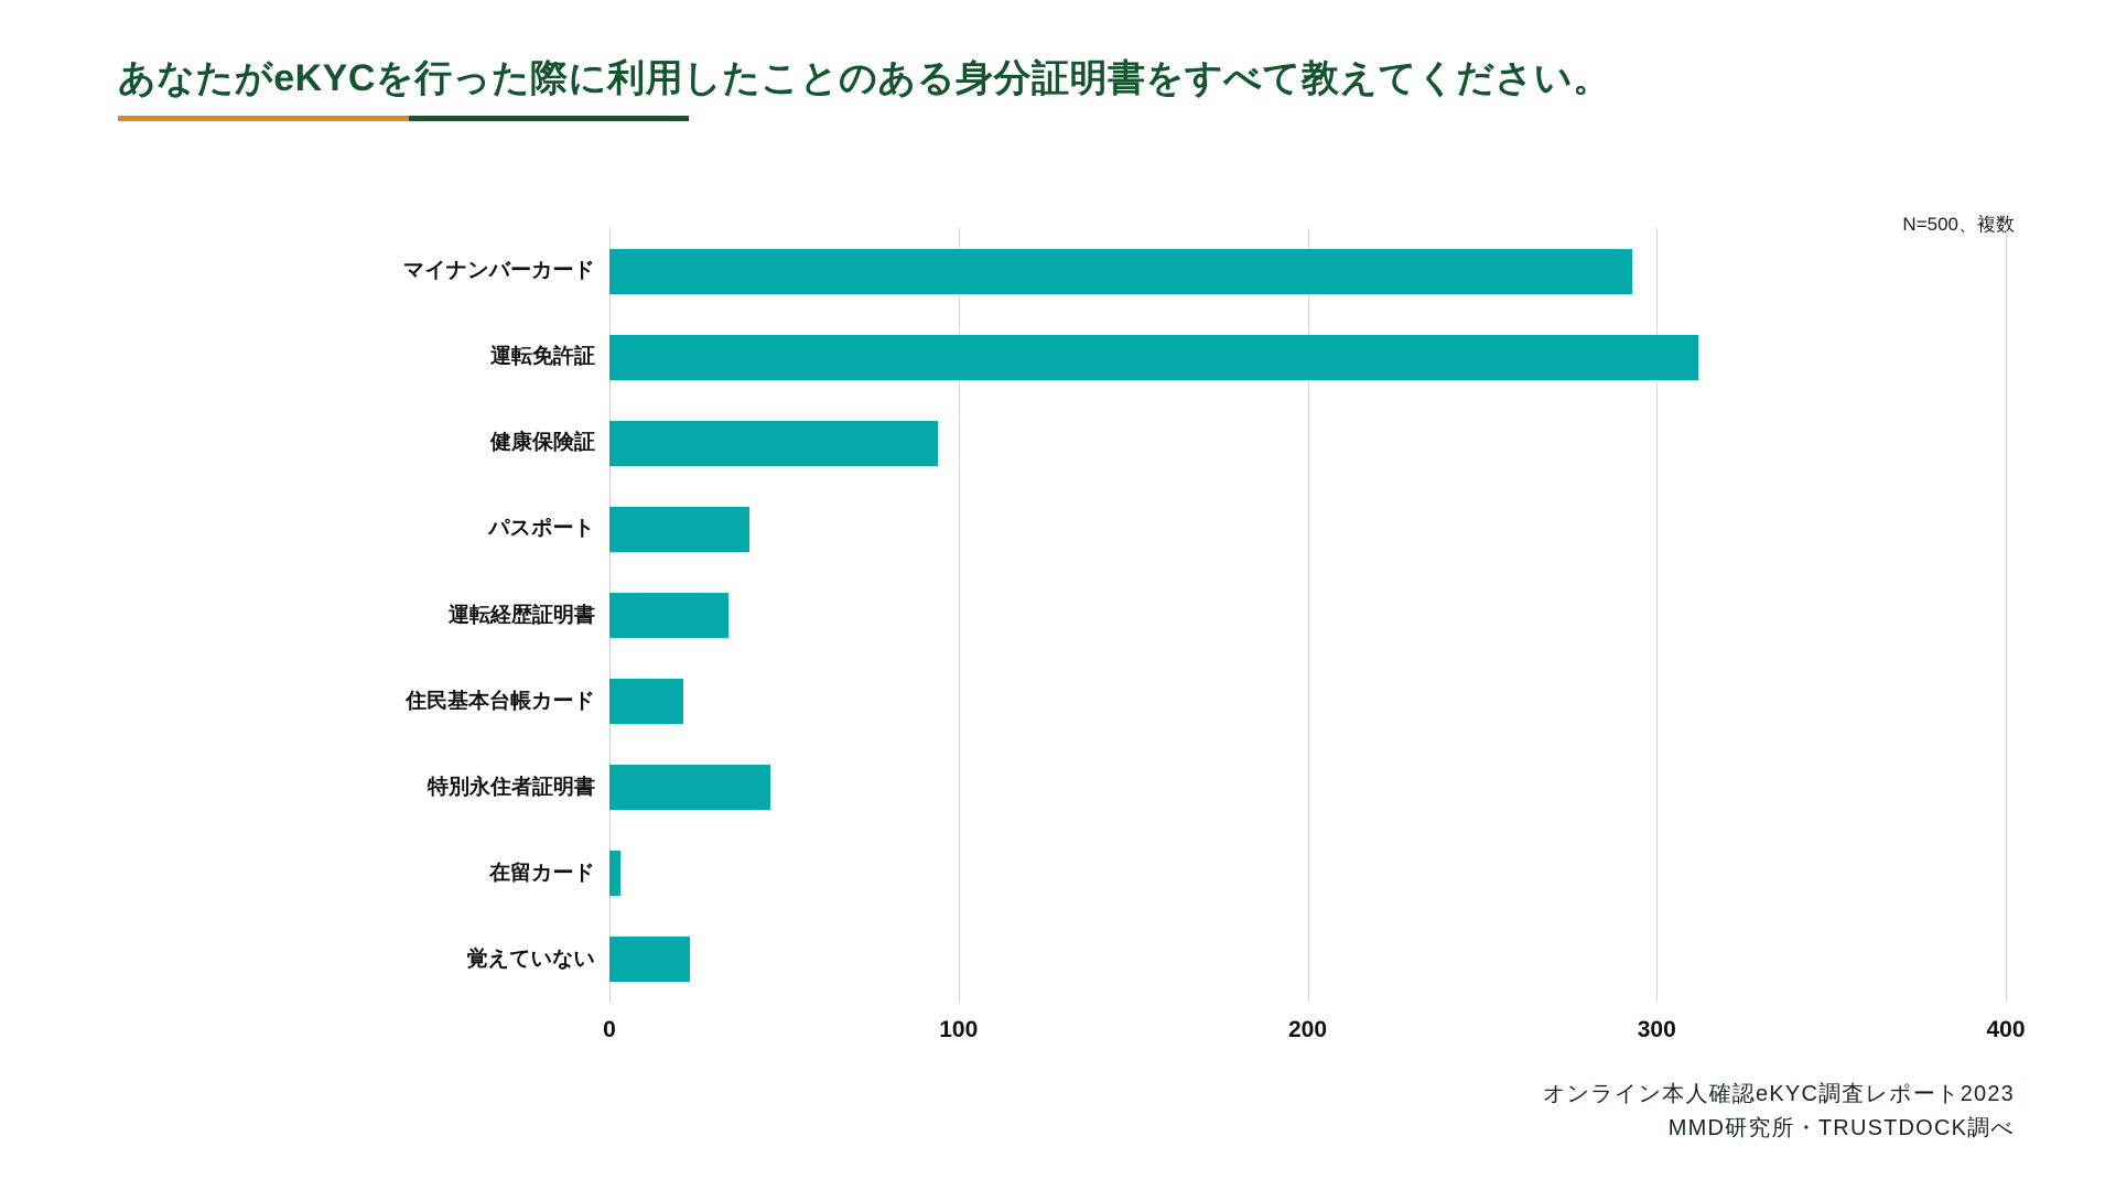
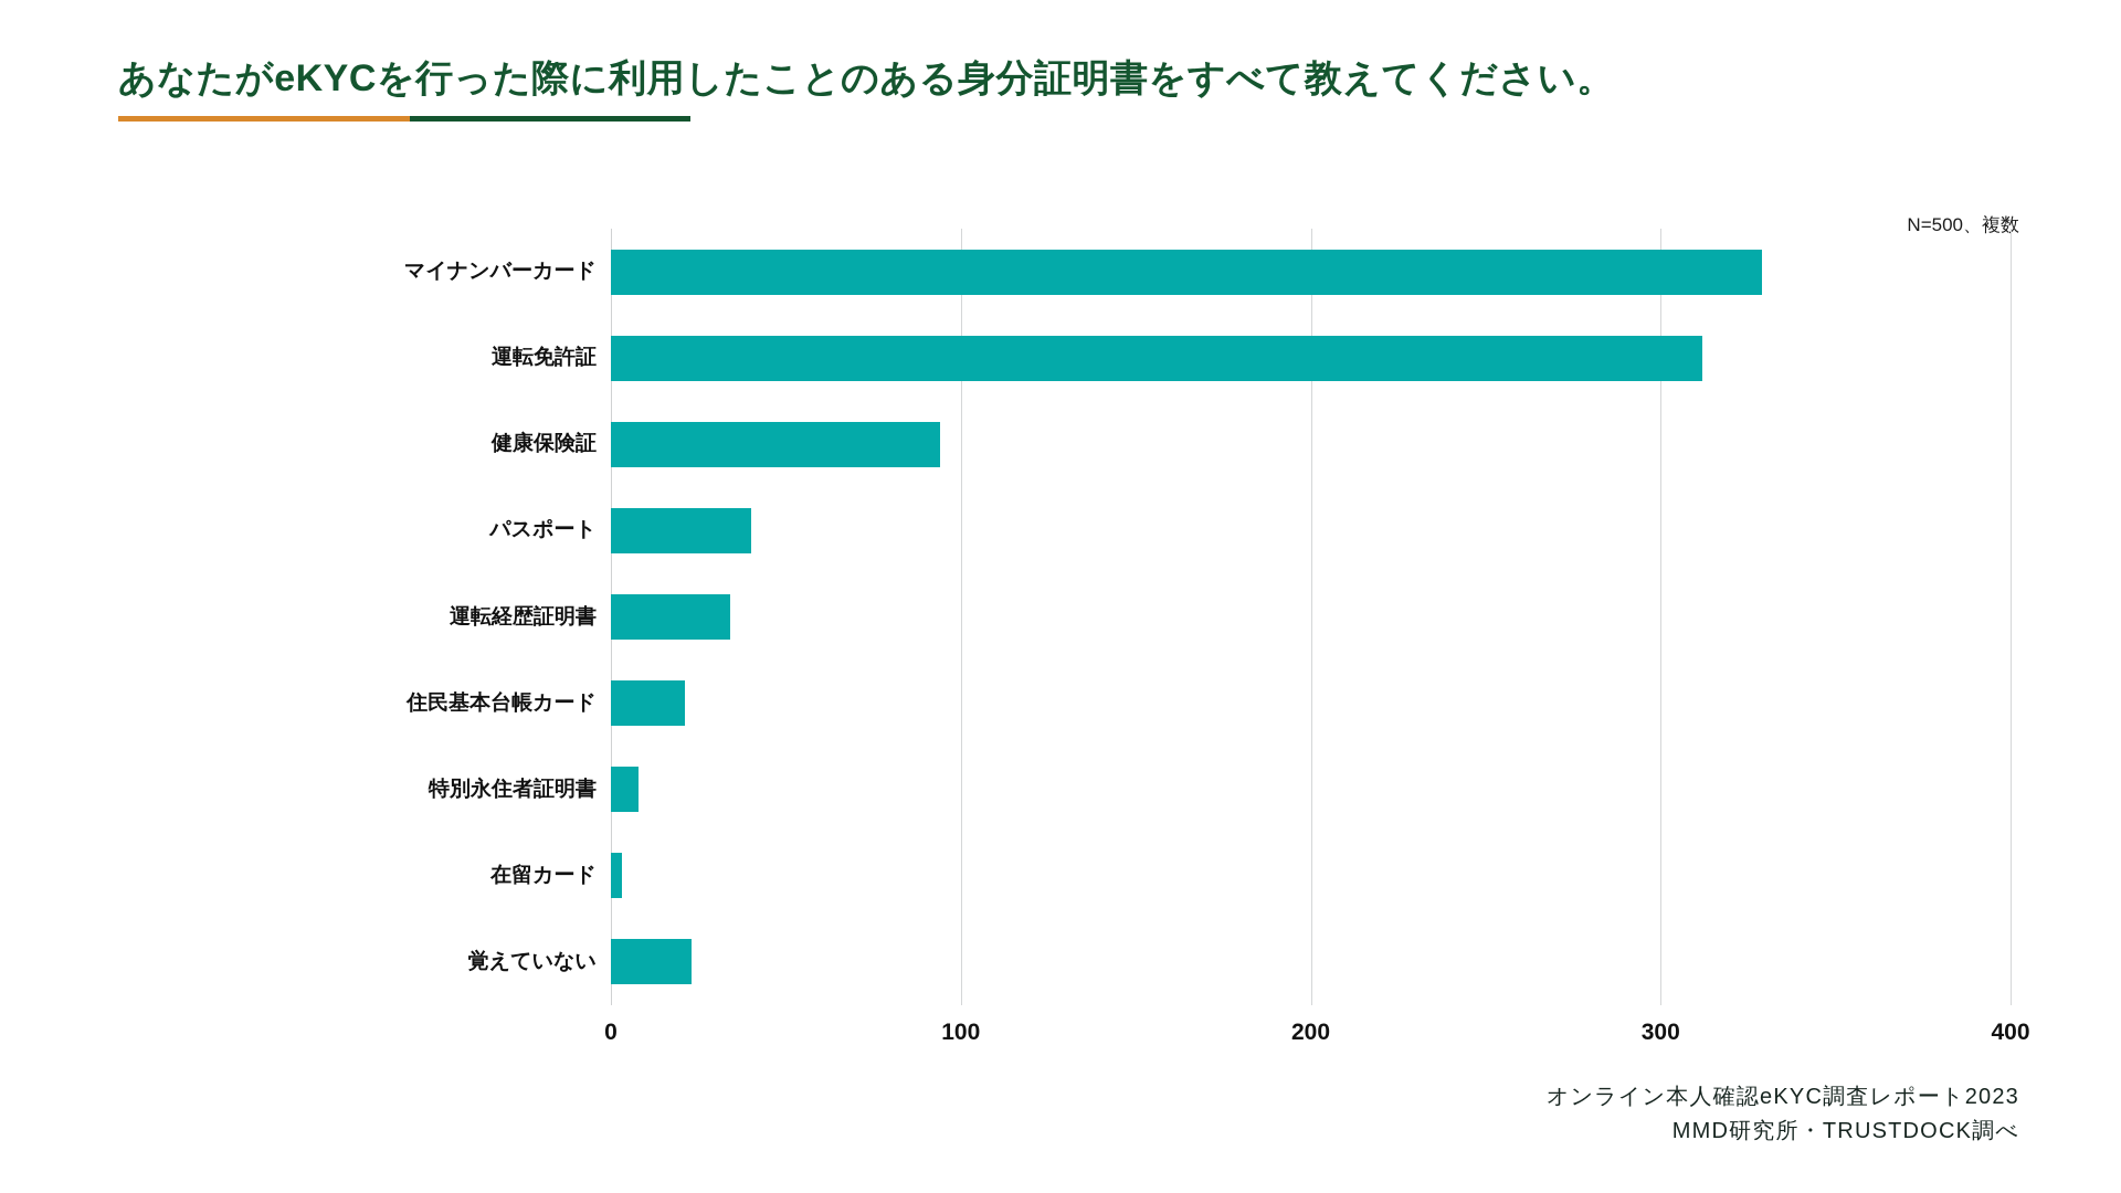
マイナンバーカード: 293 -> 329
特別永住者証明書: 46 -> 8
